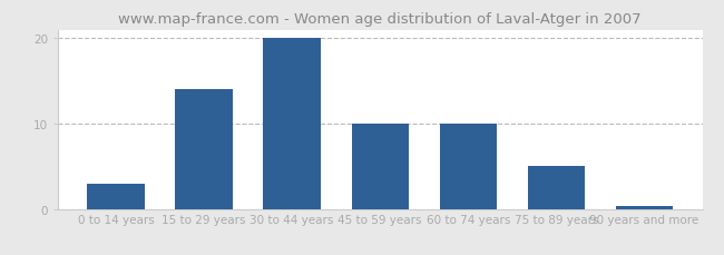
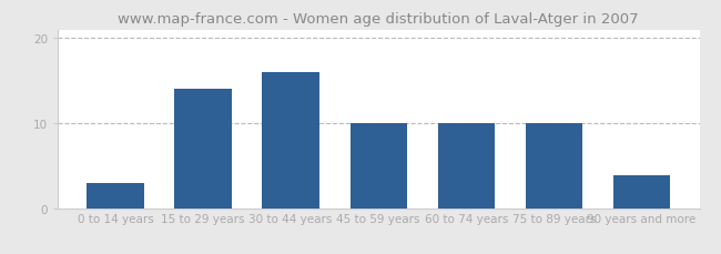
30 to 44 years: 20.0 -> 16.0
75 to 89 years: 5.0 -> 10.0
90 years and more: 0.3 -> 3.8
